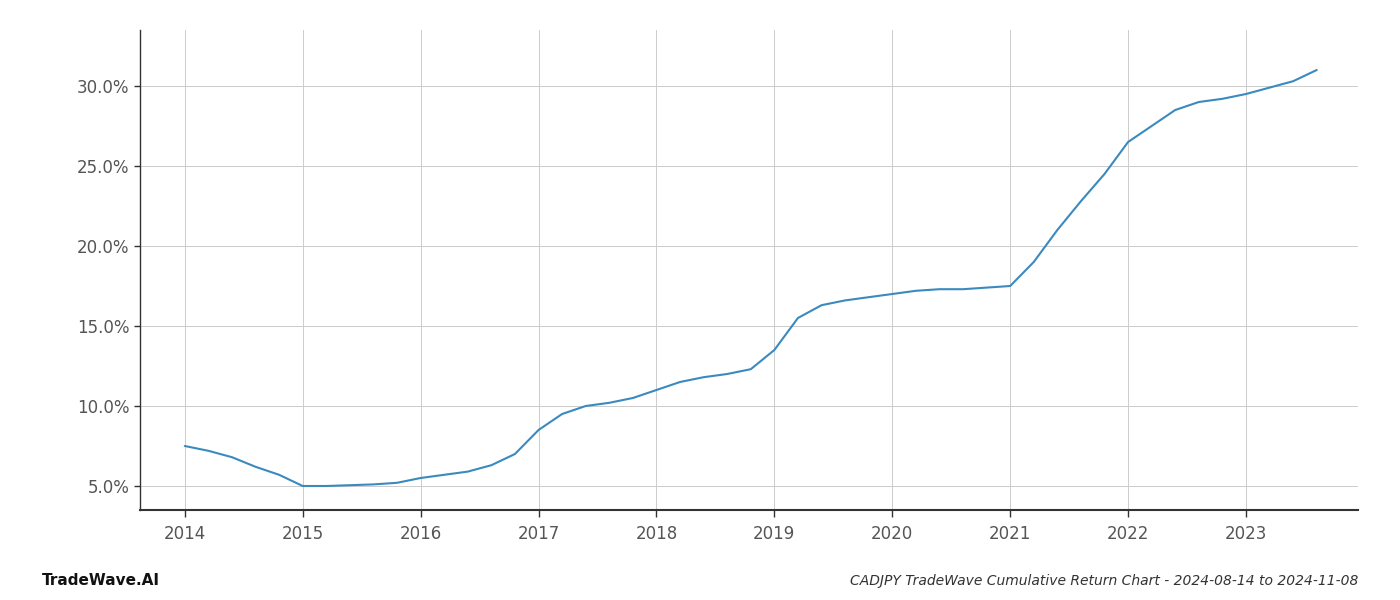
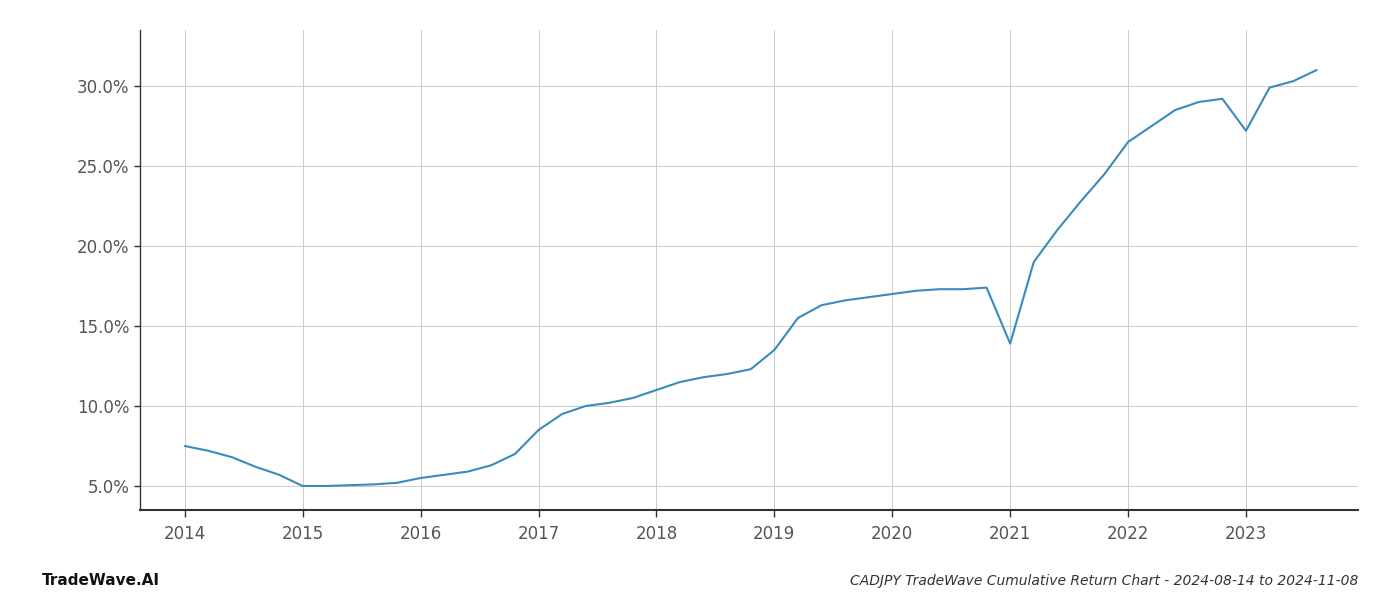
2021: 17.5% -> 13.9%
2023: 29.5% -> 27.2%
